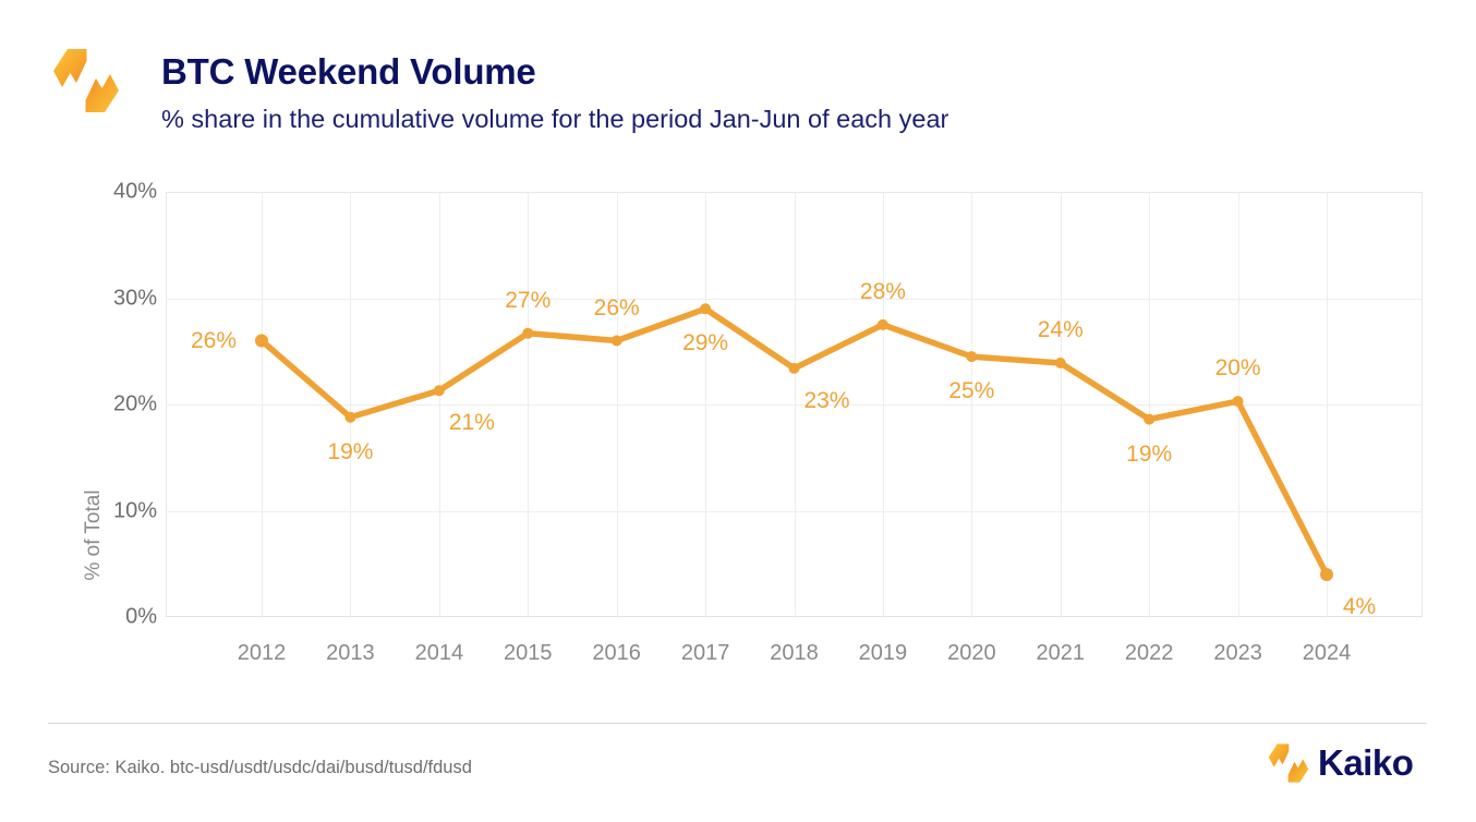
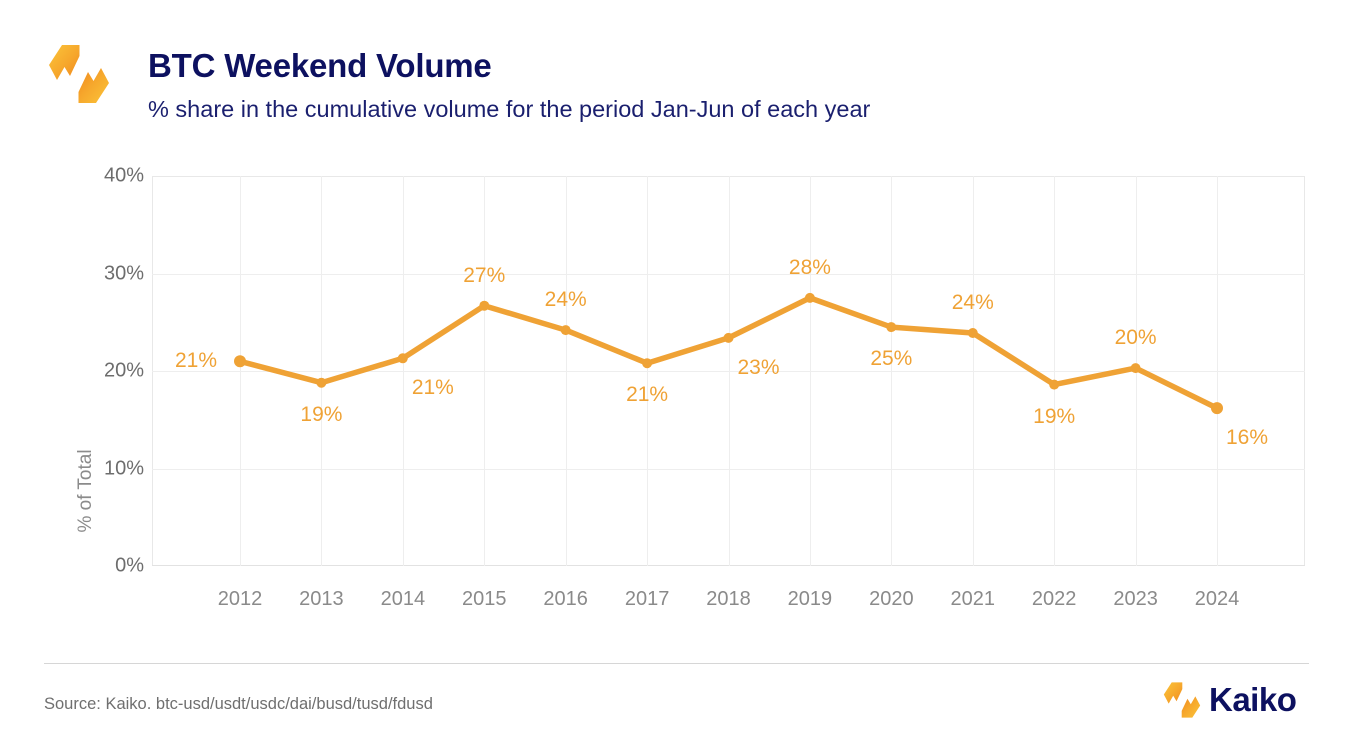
2012: 26% -> 21%
2016: 26% -> 24%
2017: 29% -> 21%
2024: 4% -> 16%
